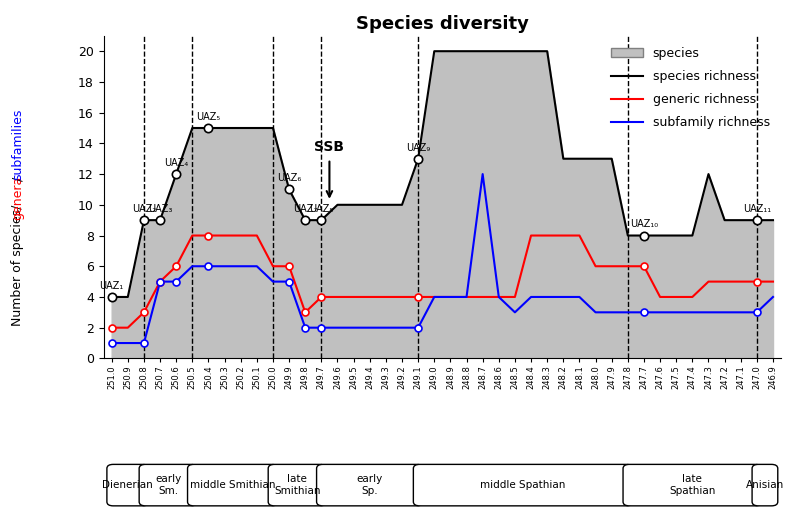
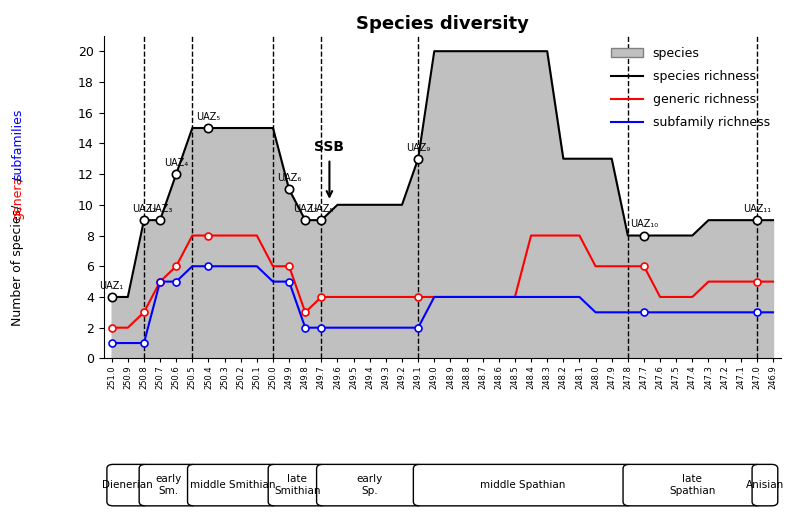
subfamily richness/248.7: 12 -> 4
subfamily richness/248.5: 3 -> 4
species richness/247.3: 12 -> 9
subfamily richness/246.9: 4 -> 3
